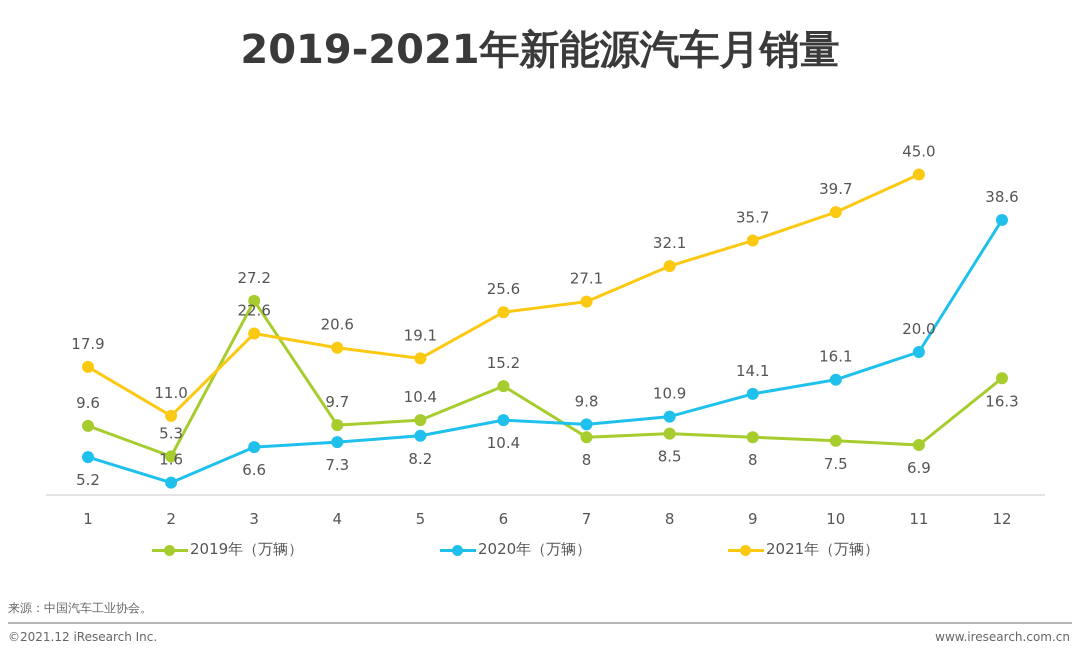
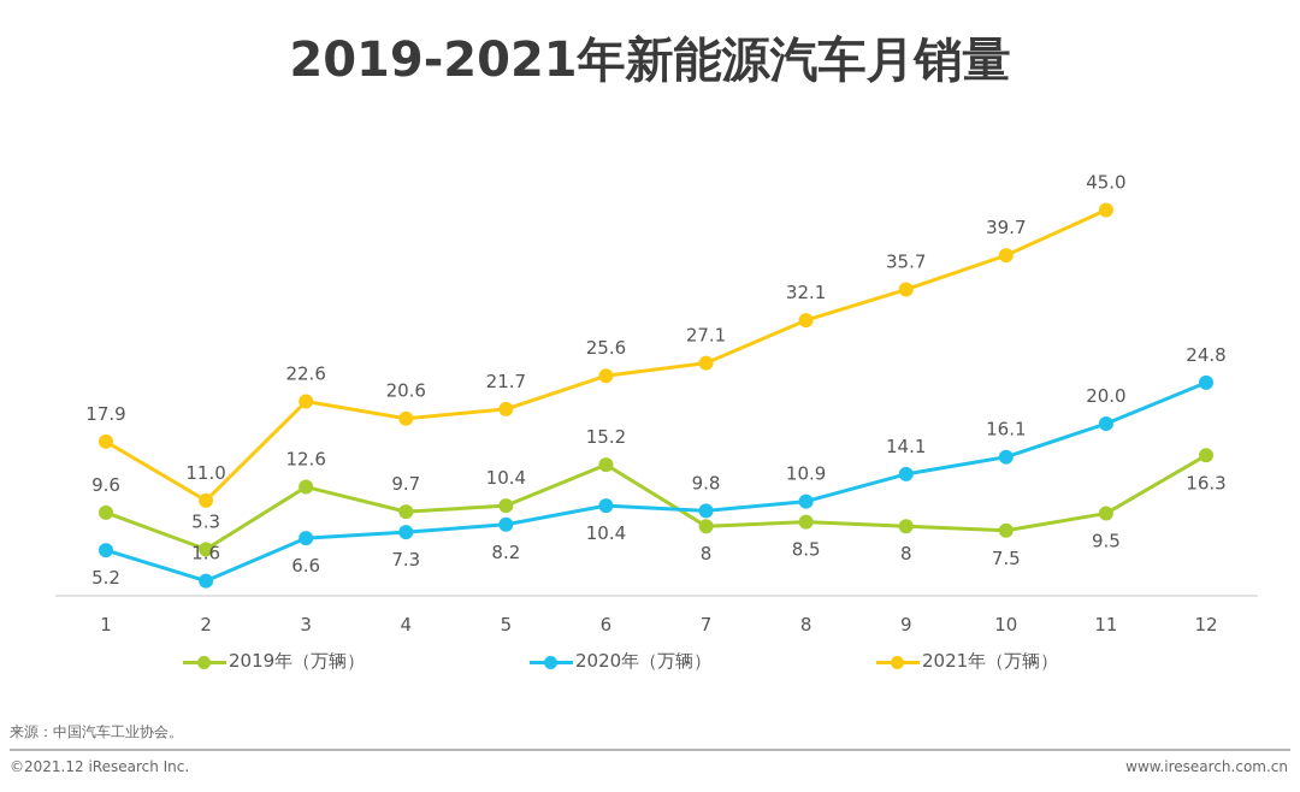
2019年（万辆）/3: 27.2 -> 12.6
2021年（万辆）/5: 19.1 -> 21.7
2019年（万辆）/11: 6.9 -> 9.5
2020年（万辆）/12: 38.6 -> 24.8
